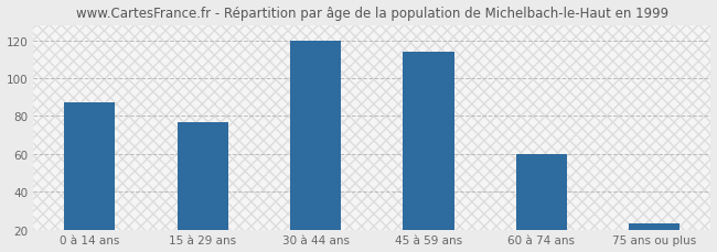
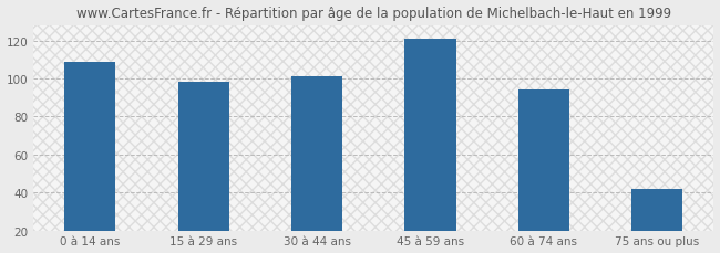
0 à 14 ans: 87 -> 109
15 à 29 ans: 77 -> 98
30 à 44 ans: 120 -> 101
45 à 59 ans: 114 -> 121
60 à 74 ans: 60 -> 94
75 ans ou plus: 23 -> 42
